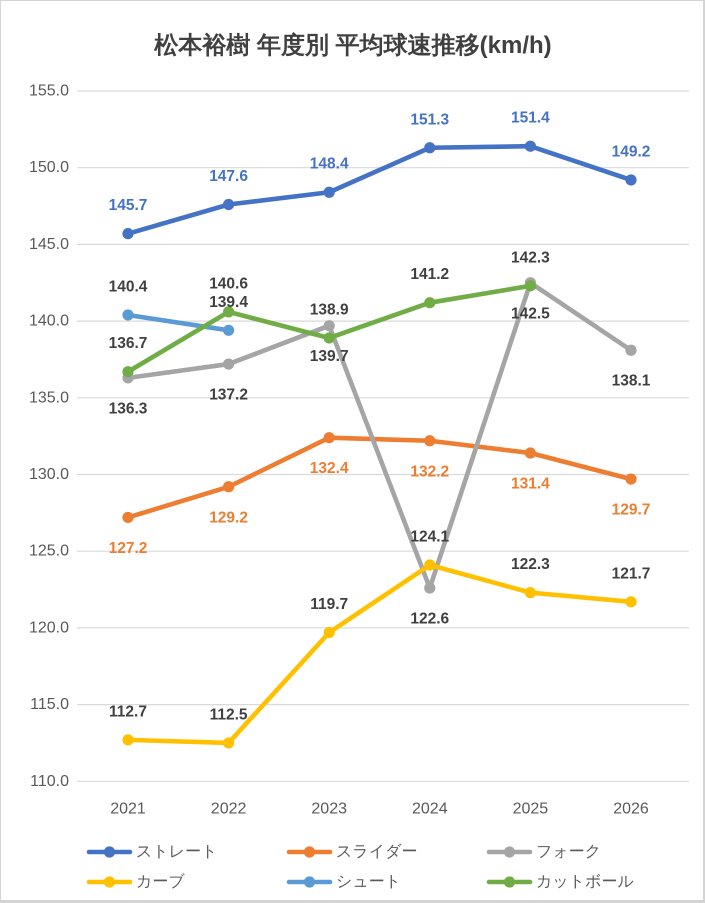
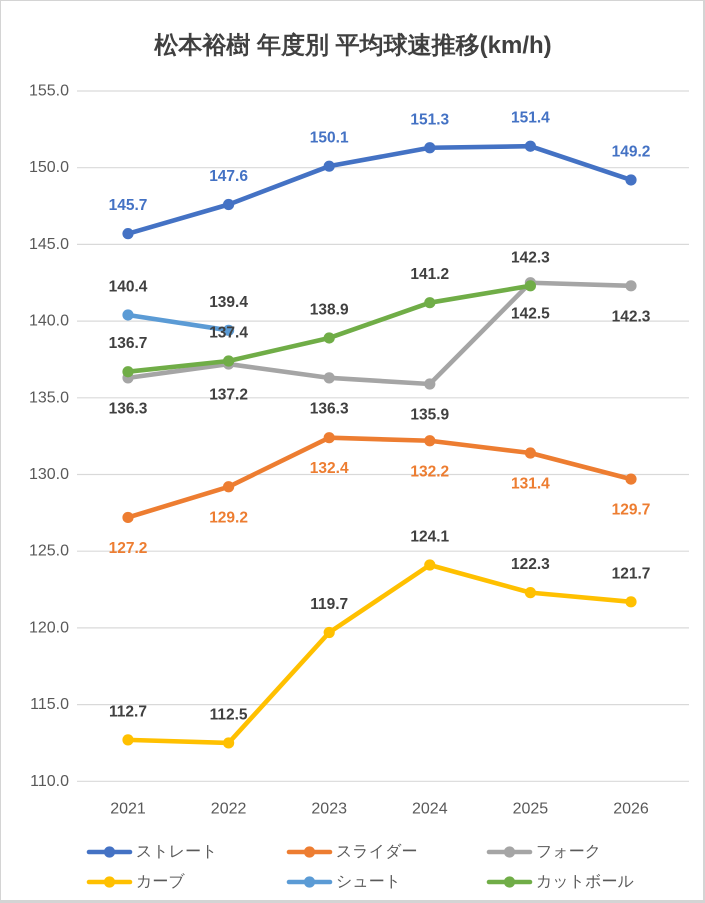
カットボール/2022: 140.6 -> 137.4
ストレート/2023: 148.4 -> 150.1
フォーク/2023: 139.7 -> 136.3
フォーク/2024: 122.6 -> 135.9
フォーク/2026: 138.1 -> 142.3
